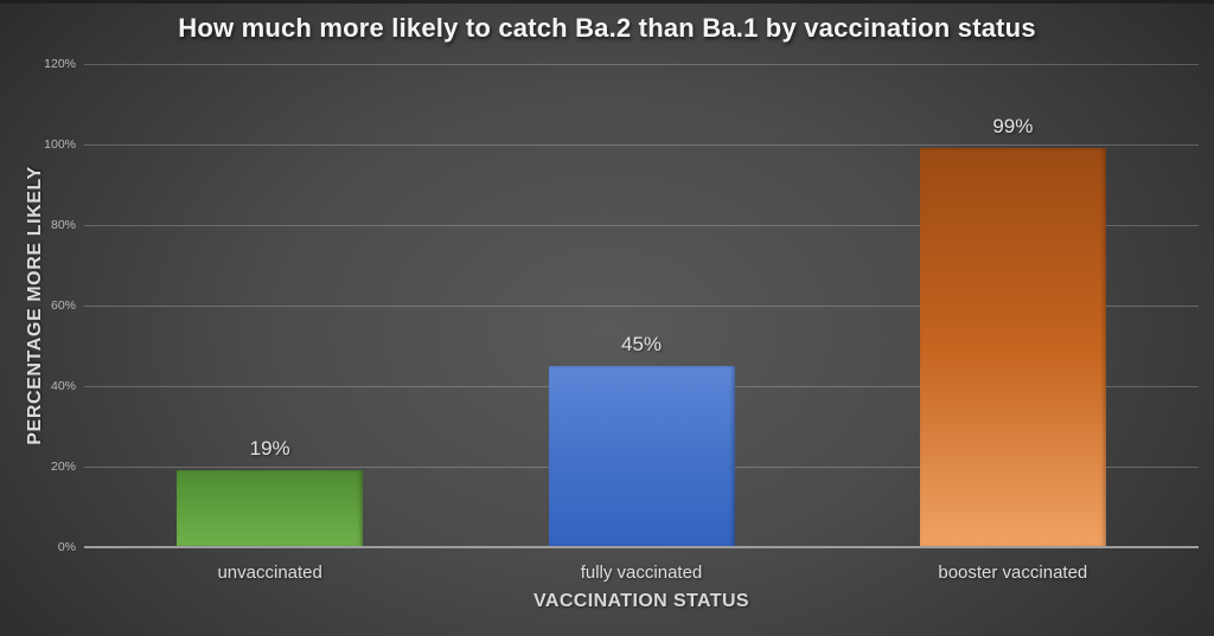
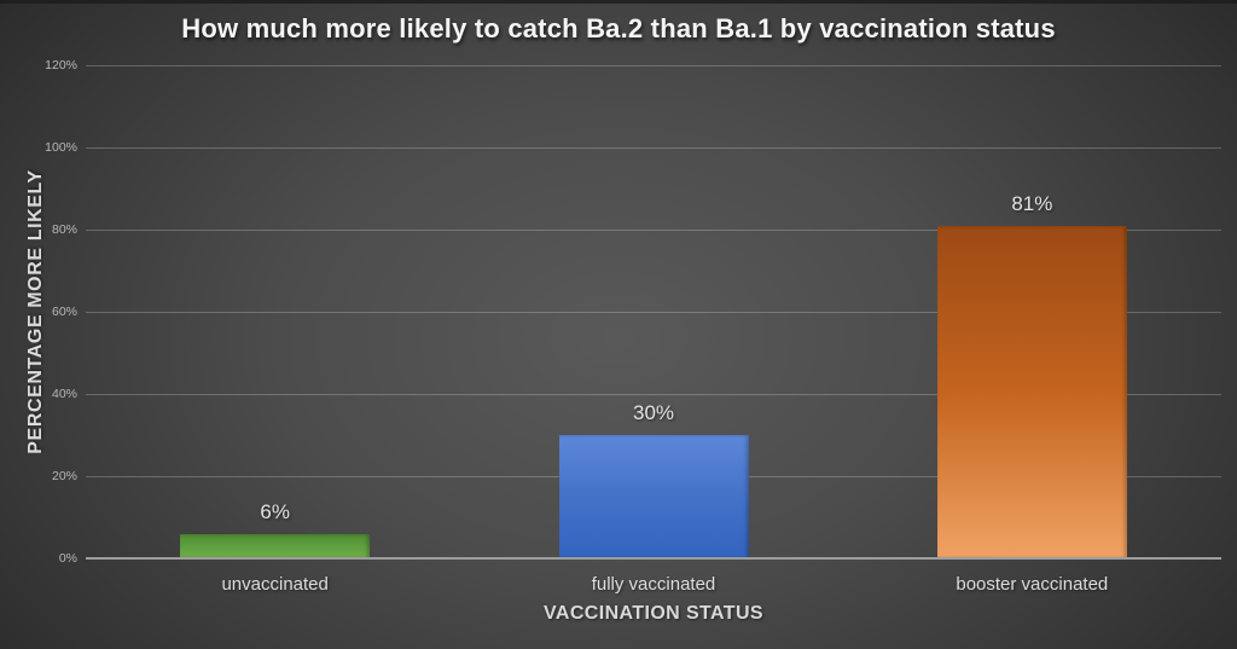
unvaccinated: 19% -> 6%
fully vaccinated: 45% -> 30%
booster vaccinated: 99% -> 81%
